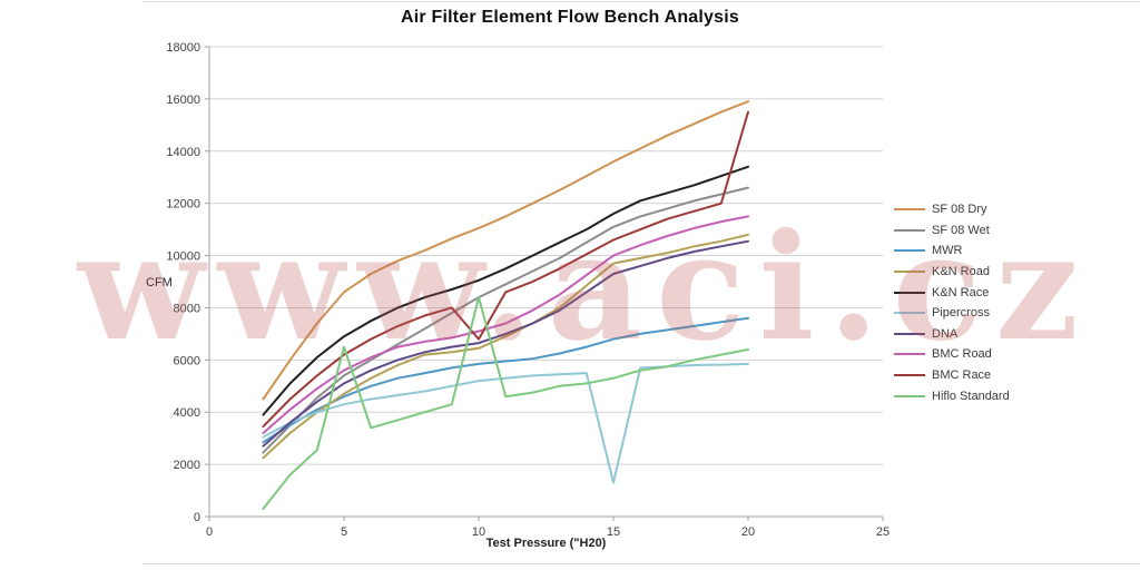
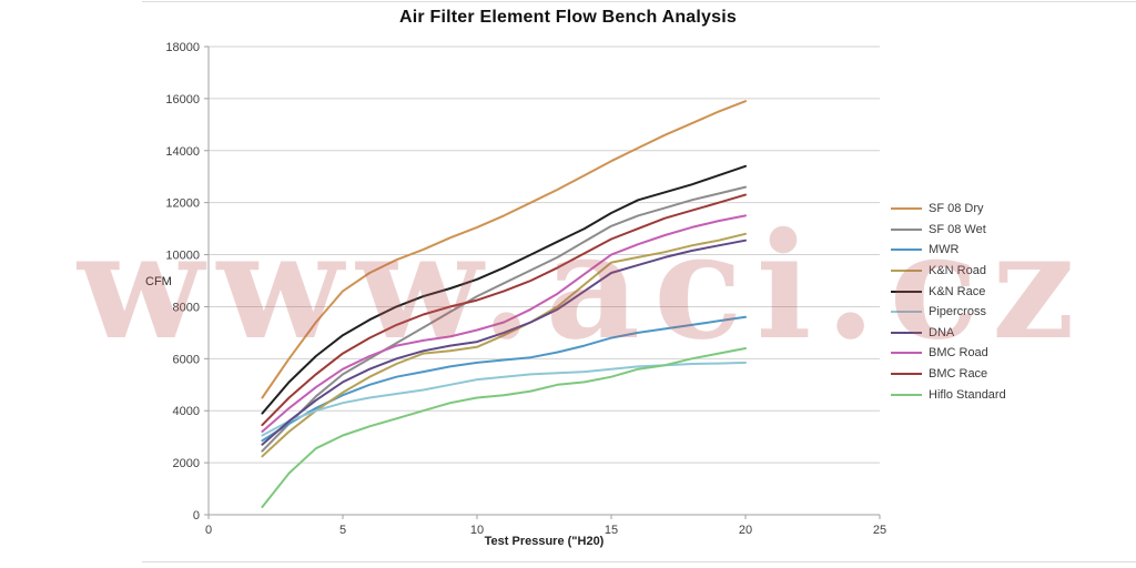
Hiflo Standard/5: 6500 -> 3000
BMC Race/10: 6800 -> 8200
Hiflo Standard/10: 8400 -> 4500
Pipercross/15: 1300 -> 5600
BMC Race/20: 15500 -> 12300
